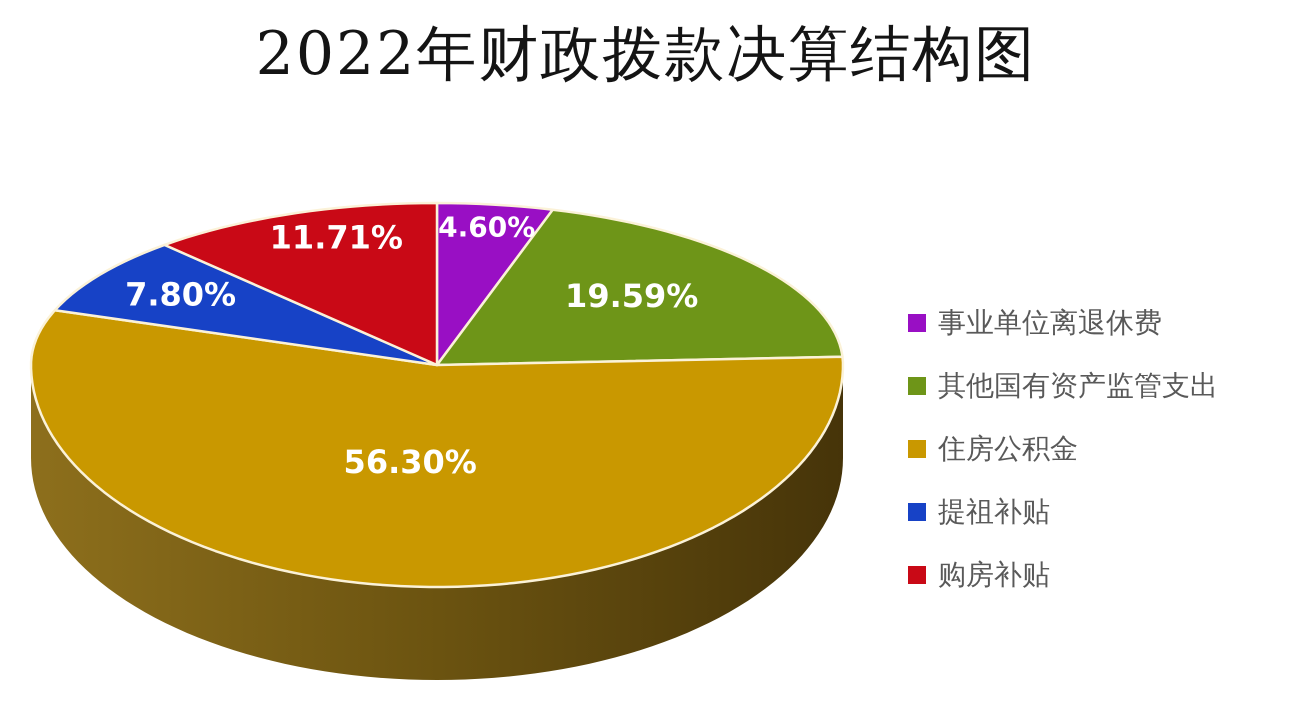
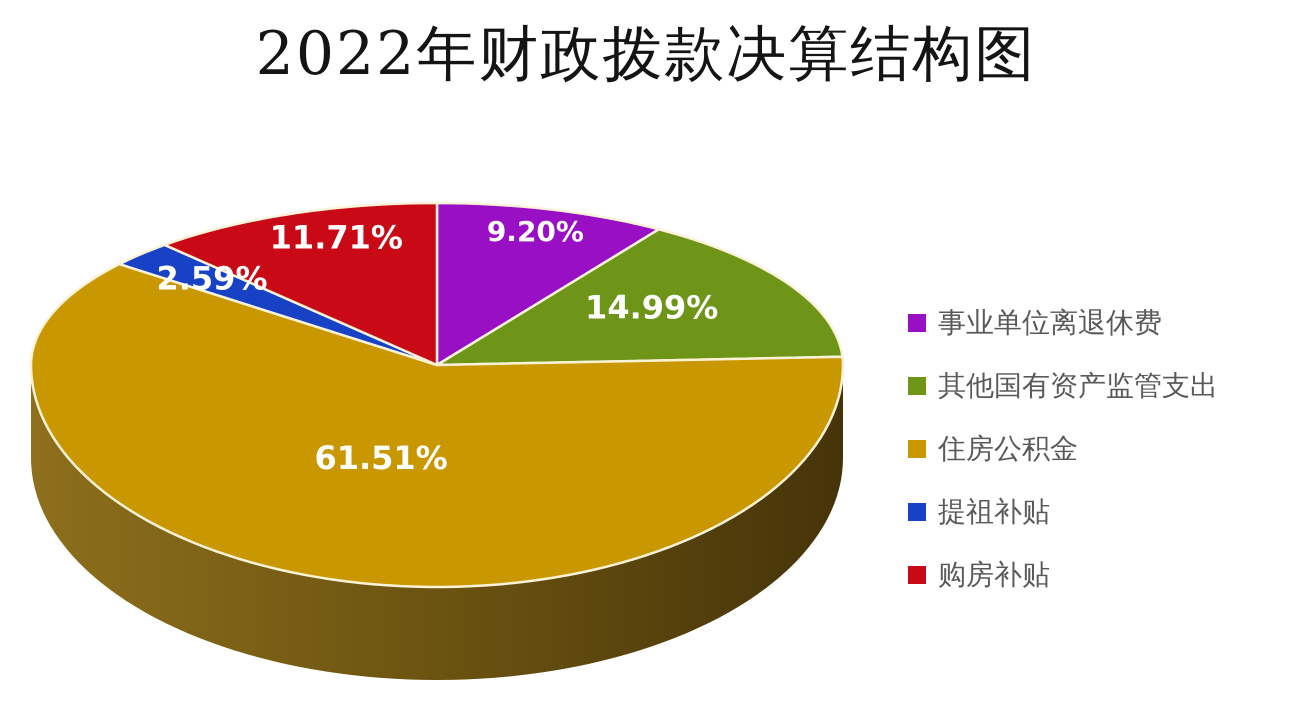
事业单位离退休费: 4.60% -> 9.20%
其他国有资产监管支出: 19.59% -> 14.99%
住房公积金: 56.30% -> 61.51%
提祖补贴: 7.80% -> 2.59%
